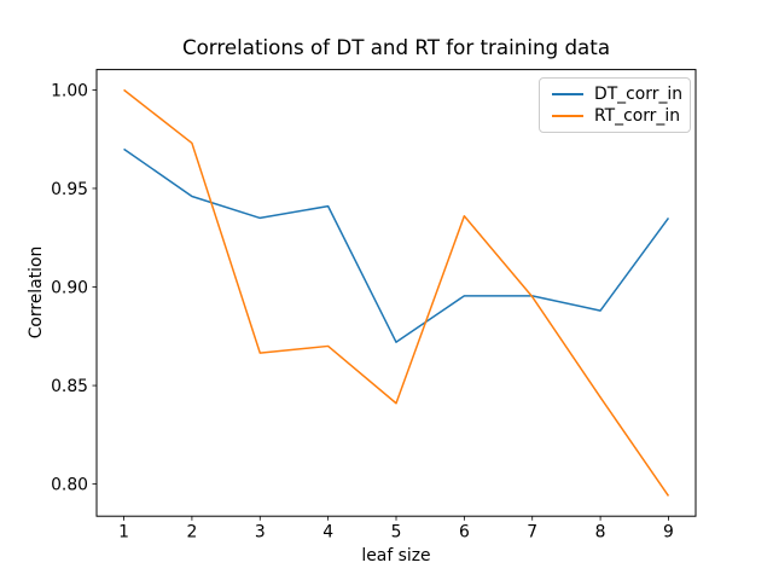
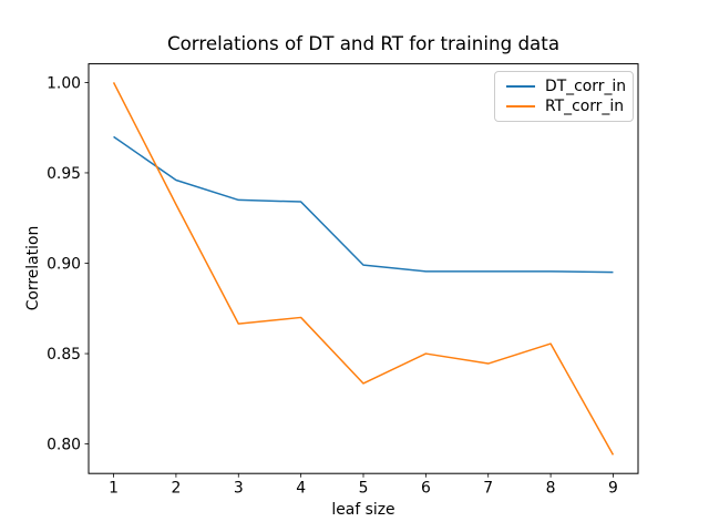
RT_corr_in/2: 0.973 -> 0.932
DT_corr_in/4: 0.941 -> 0.934
DT_corr_in/5: 0.872 -> 0.899
RT_corr_in/5: 0.841 -> 0.834
RT_corr_in/6: 0.936 -> 0.850
RT_corr_in/7: 0.895 -> 0.845
DT_corr_in/8: 0.888 -> 0.895
RT_corr_in/8: 0.844 -> 0.856
DT_corr_in/9: 0.935 -> 0.895
